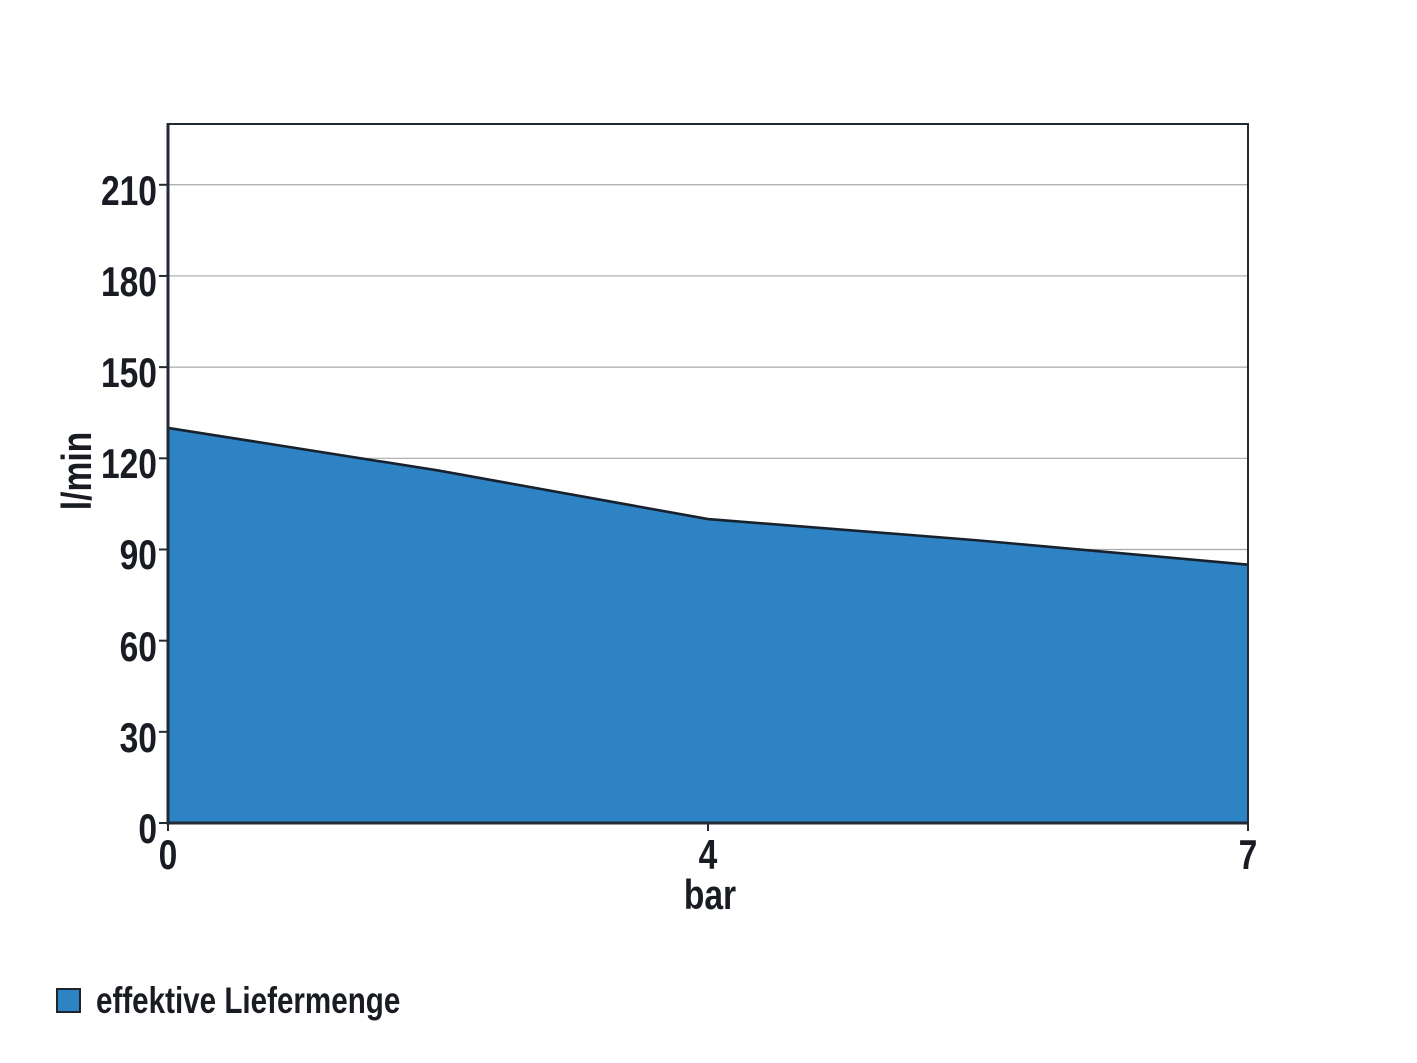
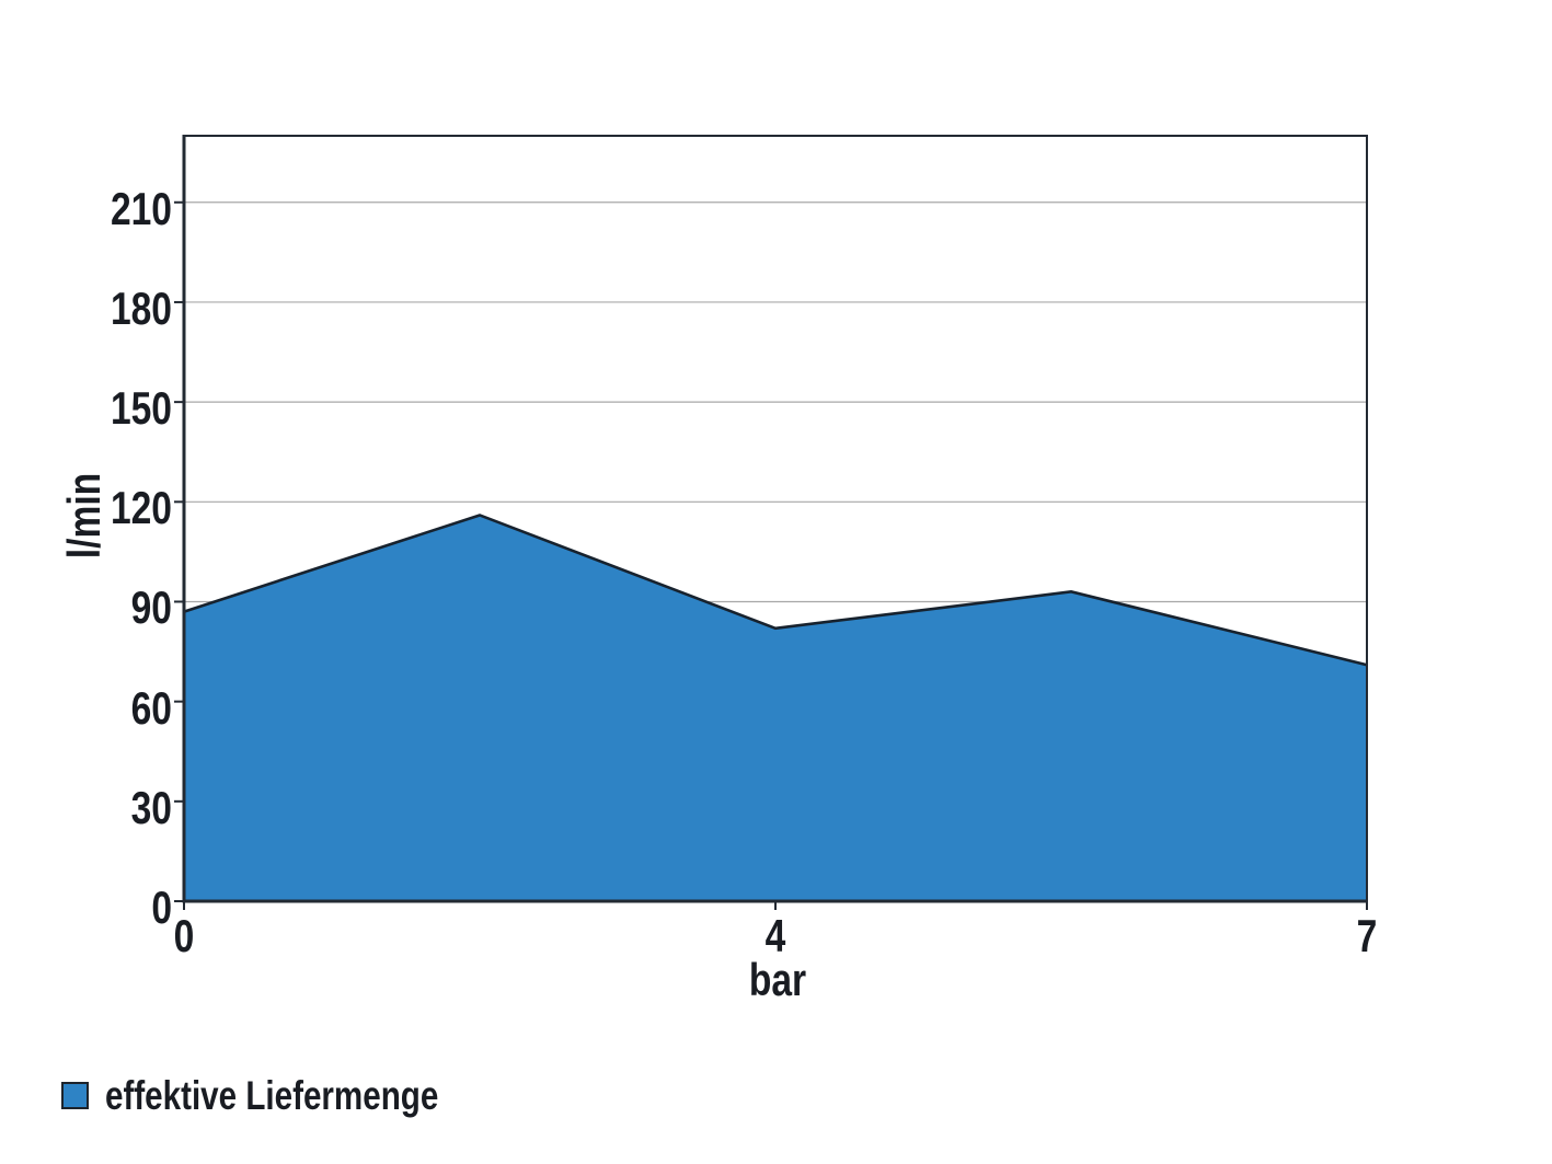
0: 130 -> 87
4: 100 -> 82
7: 85 -> 71
